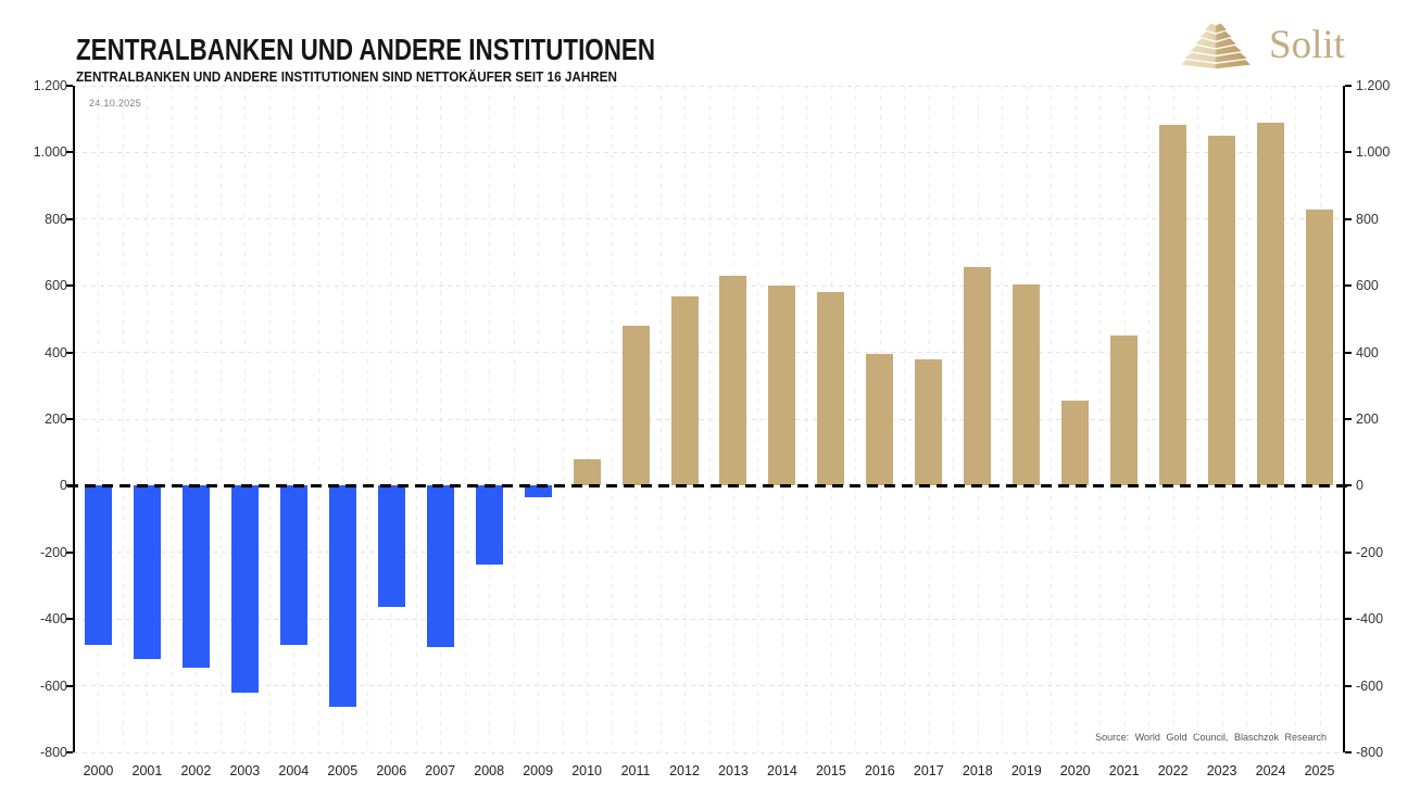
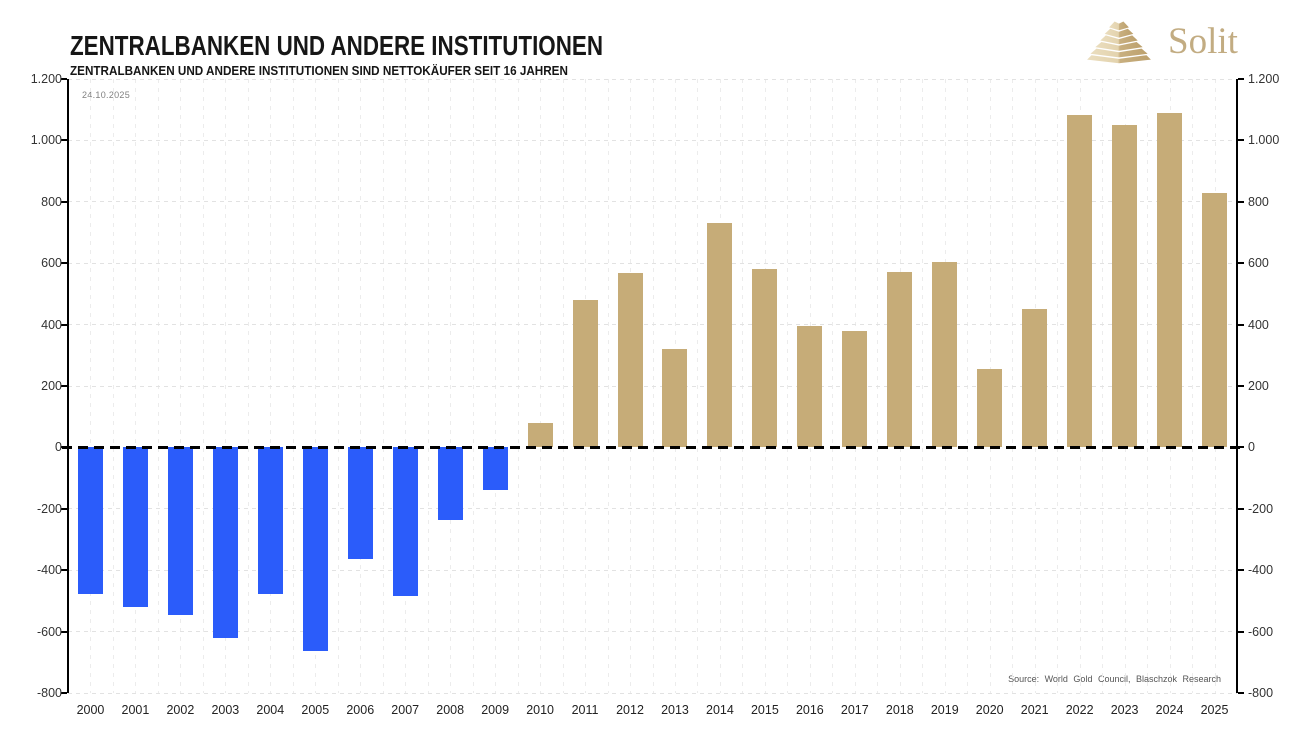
2009: -30 -> -140
2013: 630 -> 320
2014: 600 -> 730
2018: 660 -> 570
